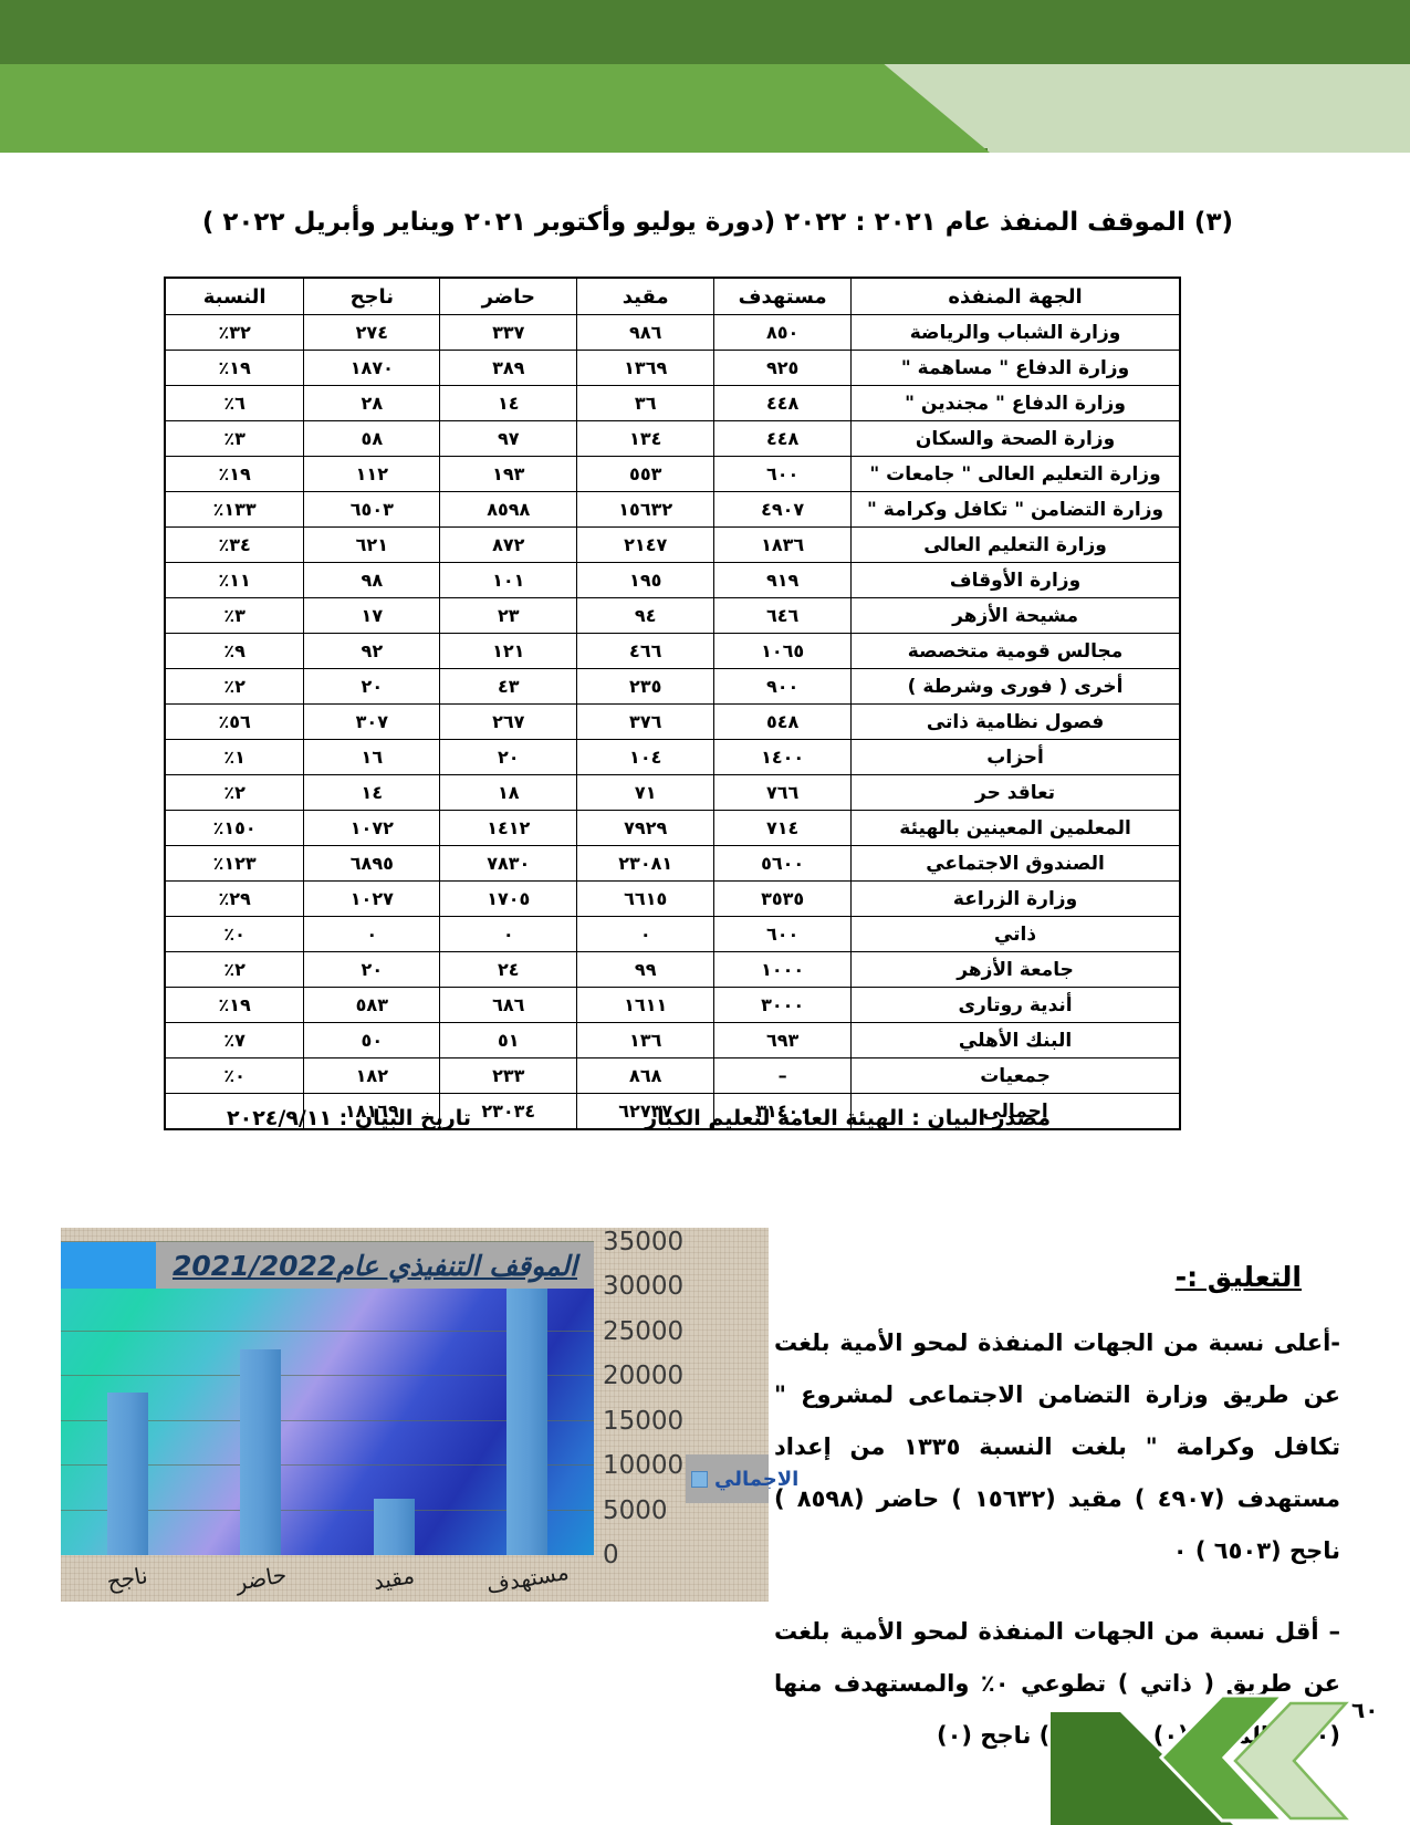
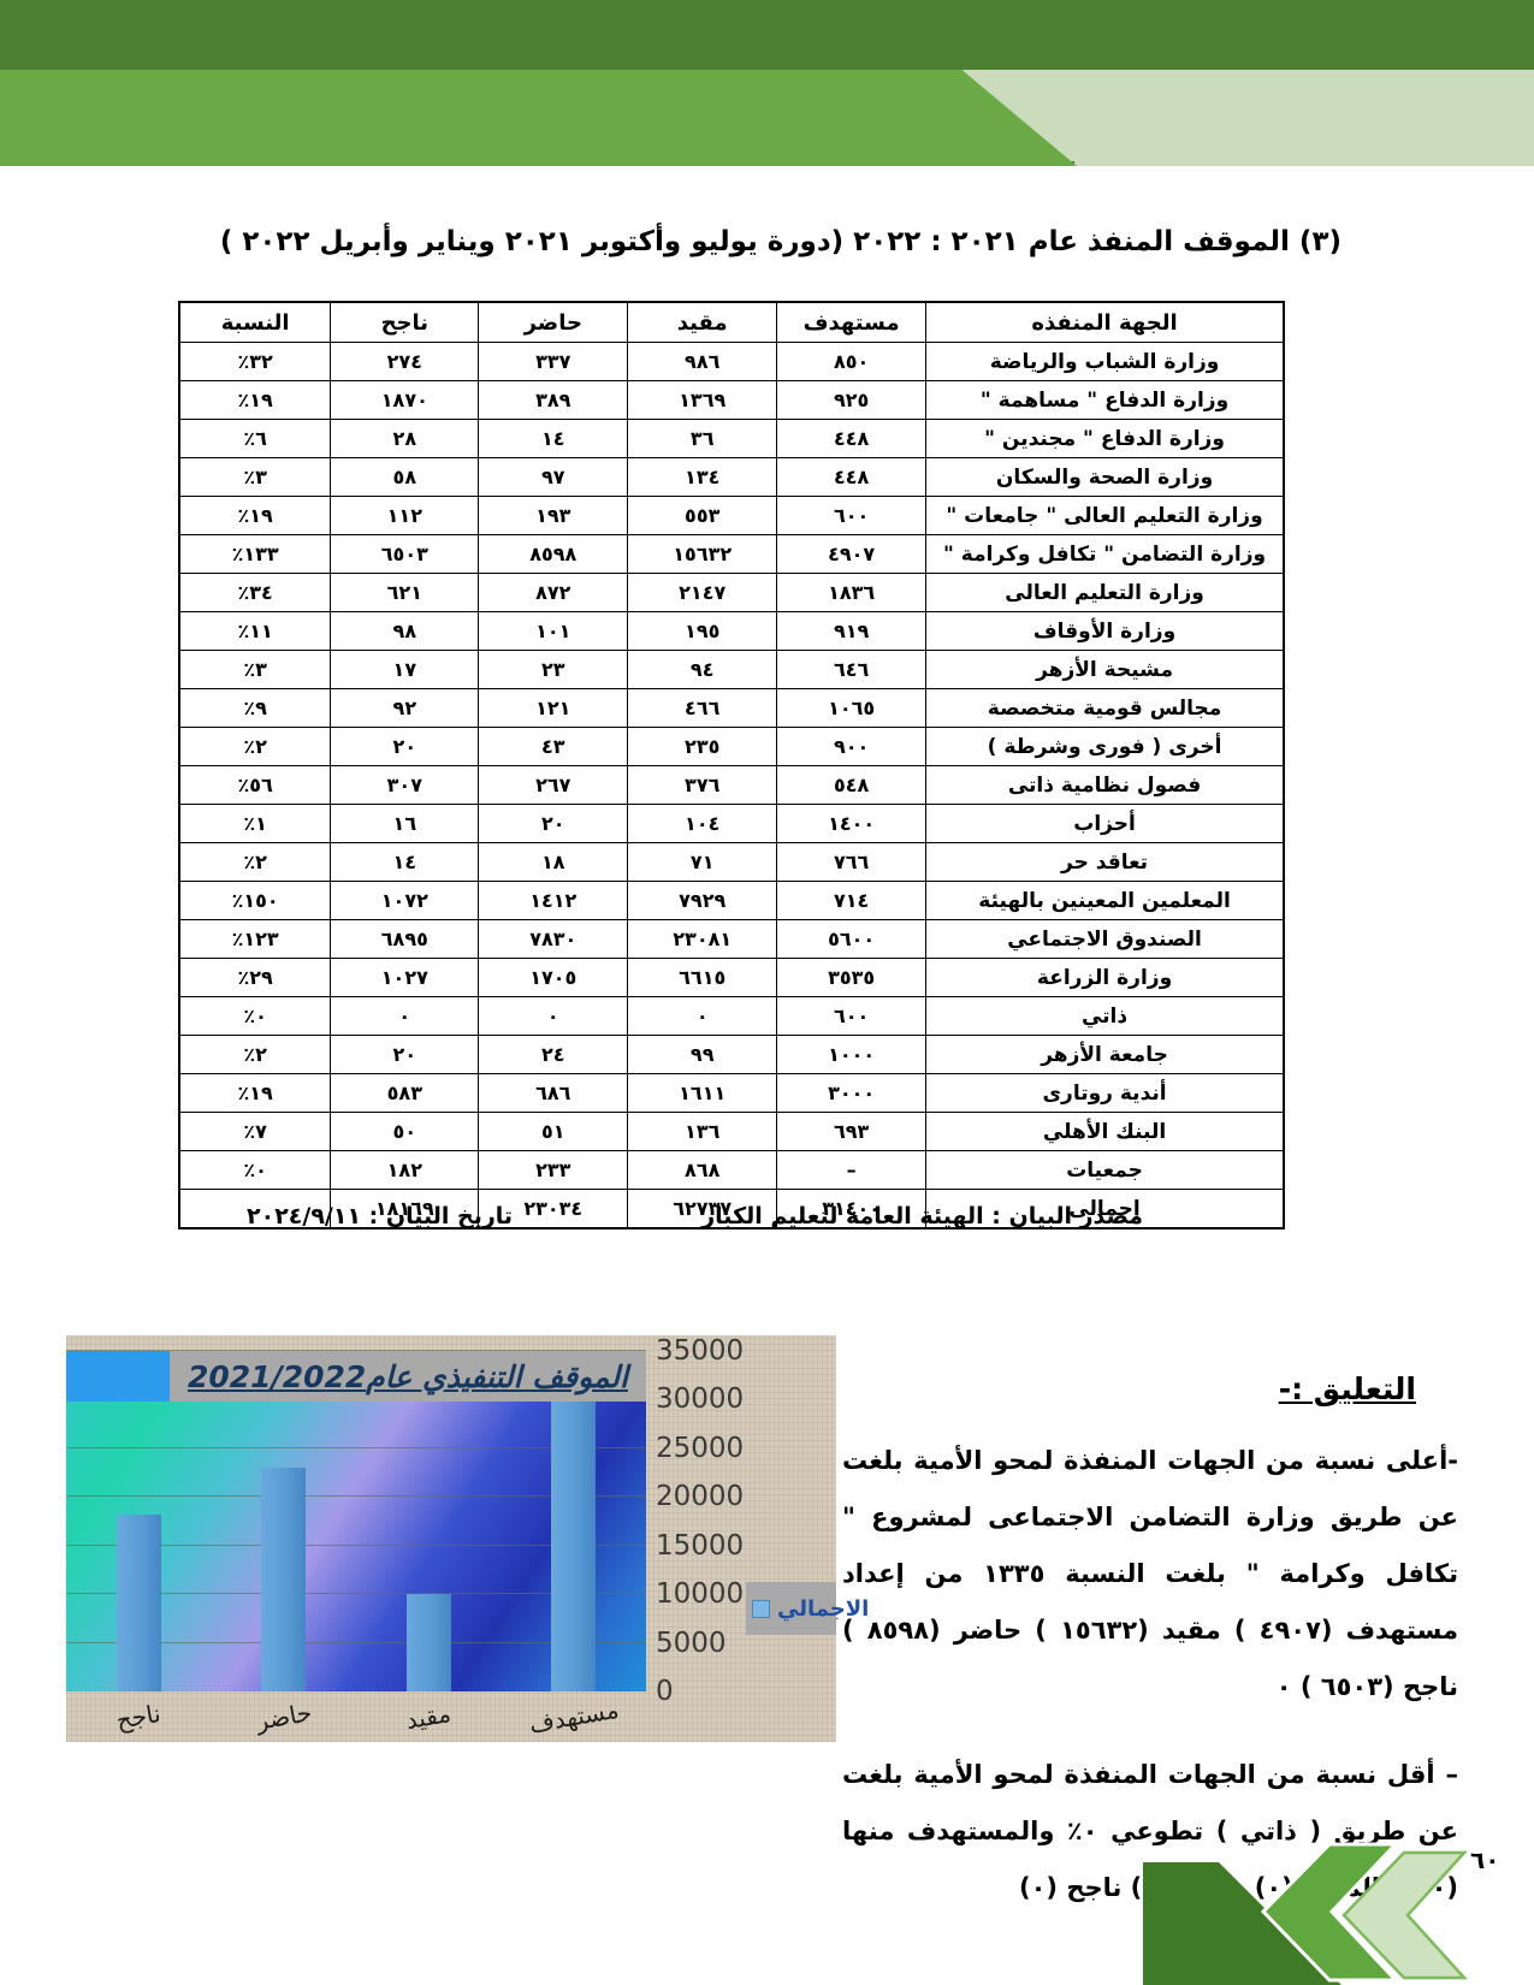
مقيد: 6000 -> 10000
